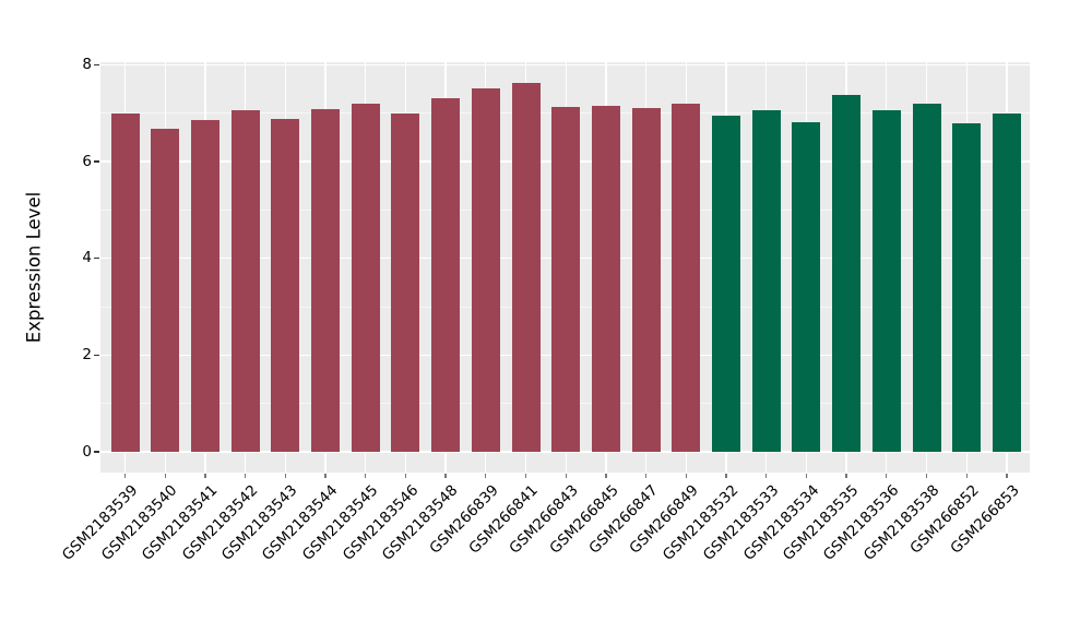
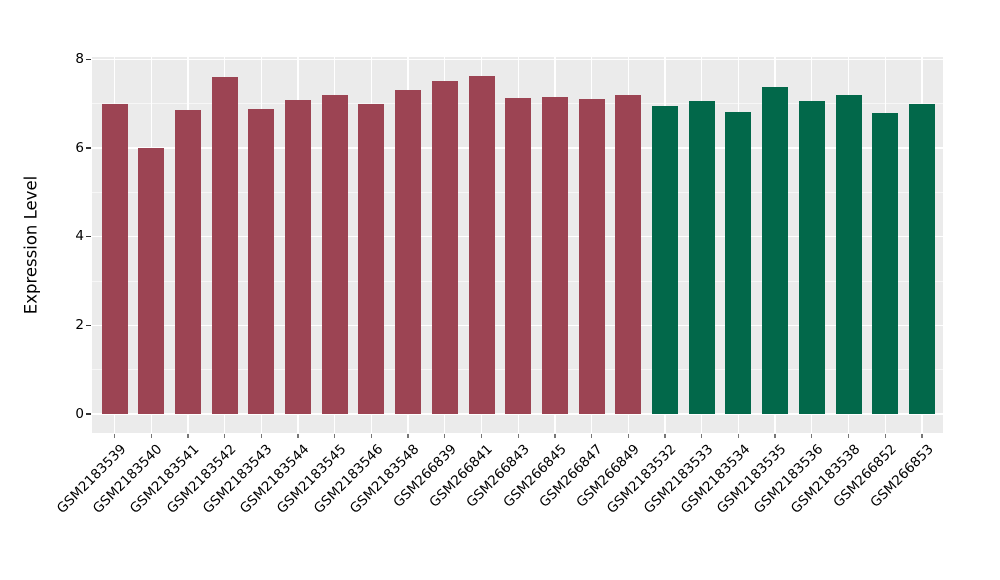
GSM2183540: 6.7 -> 6.0
GSM2183542: 7.0 -> 7.6
